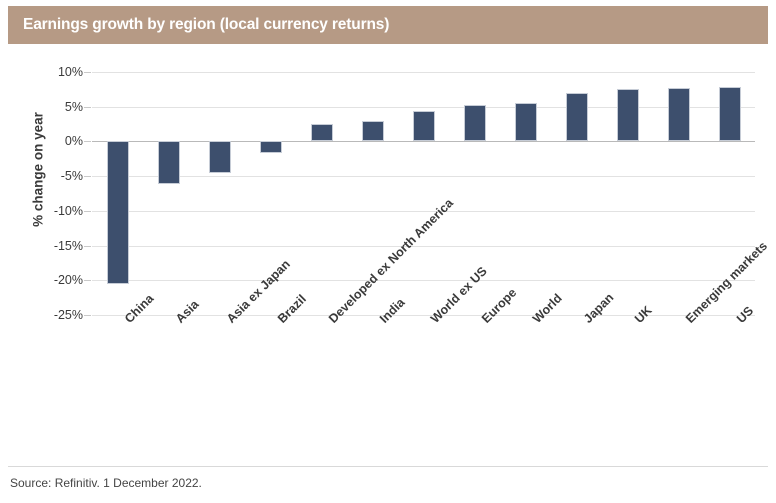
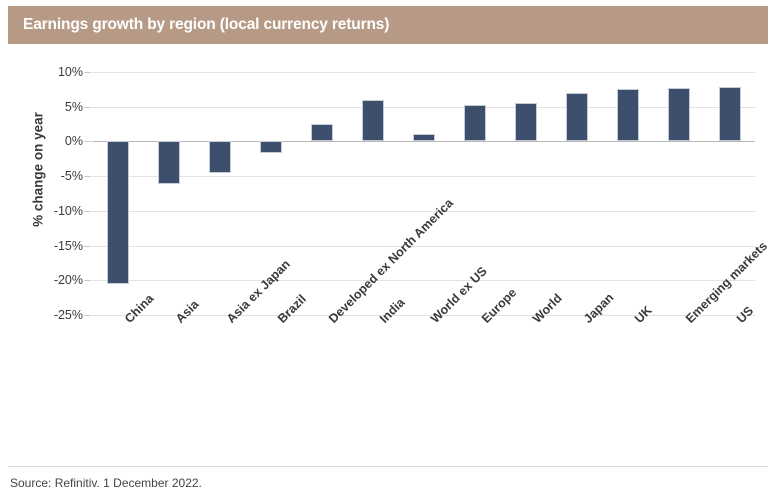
India: 3% -> 6%
World ex US: 4% -> 1%
